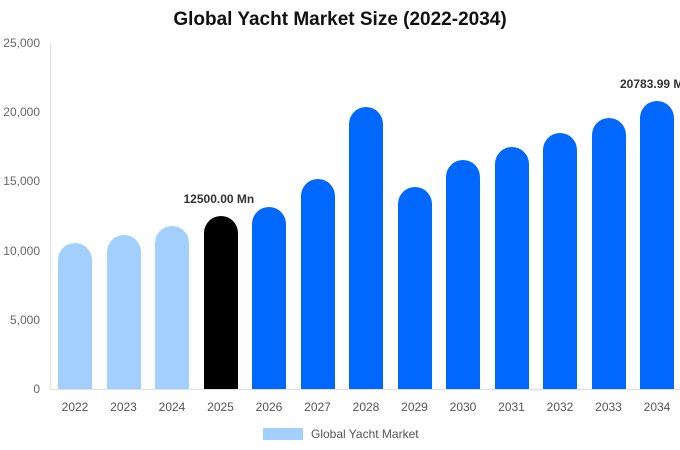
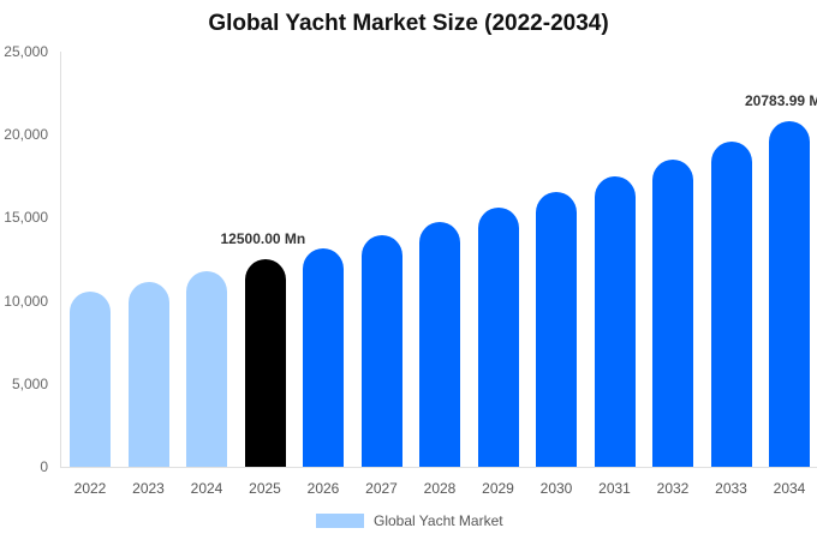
2027: 15200 -> 14000
2028: 20400 -> 14700
2029: 14600 -> 15600
